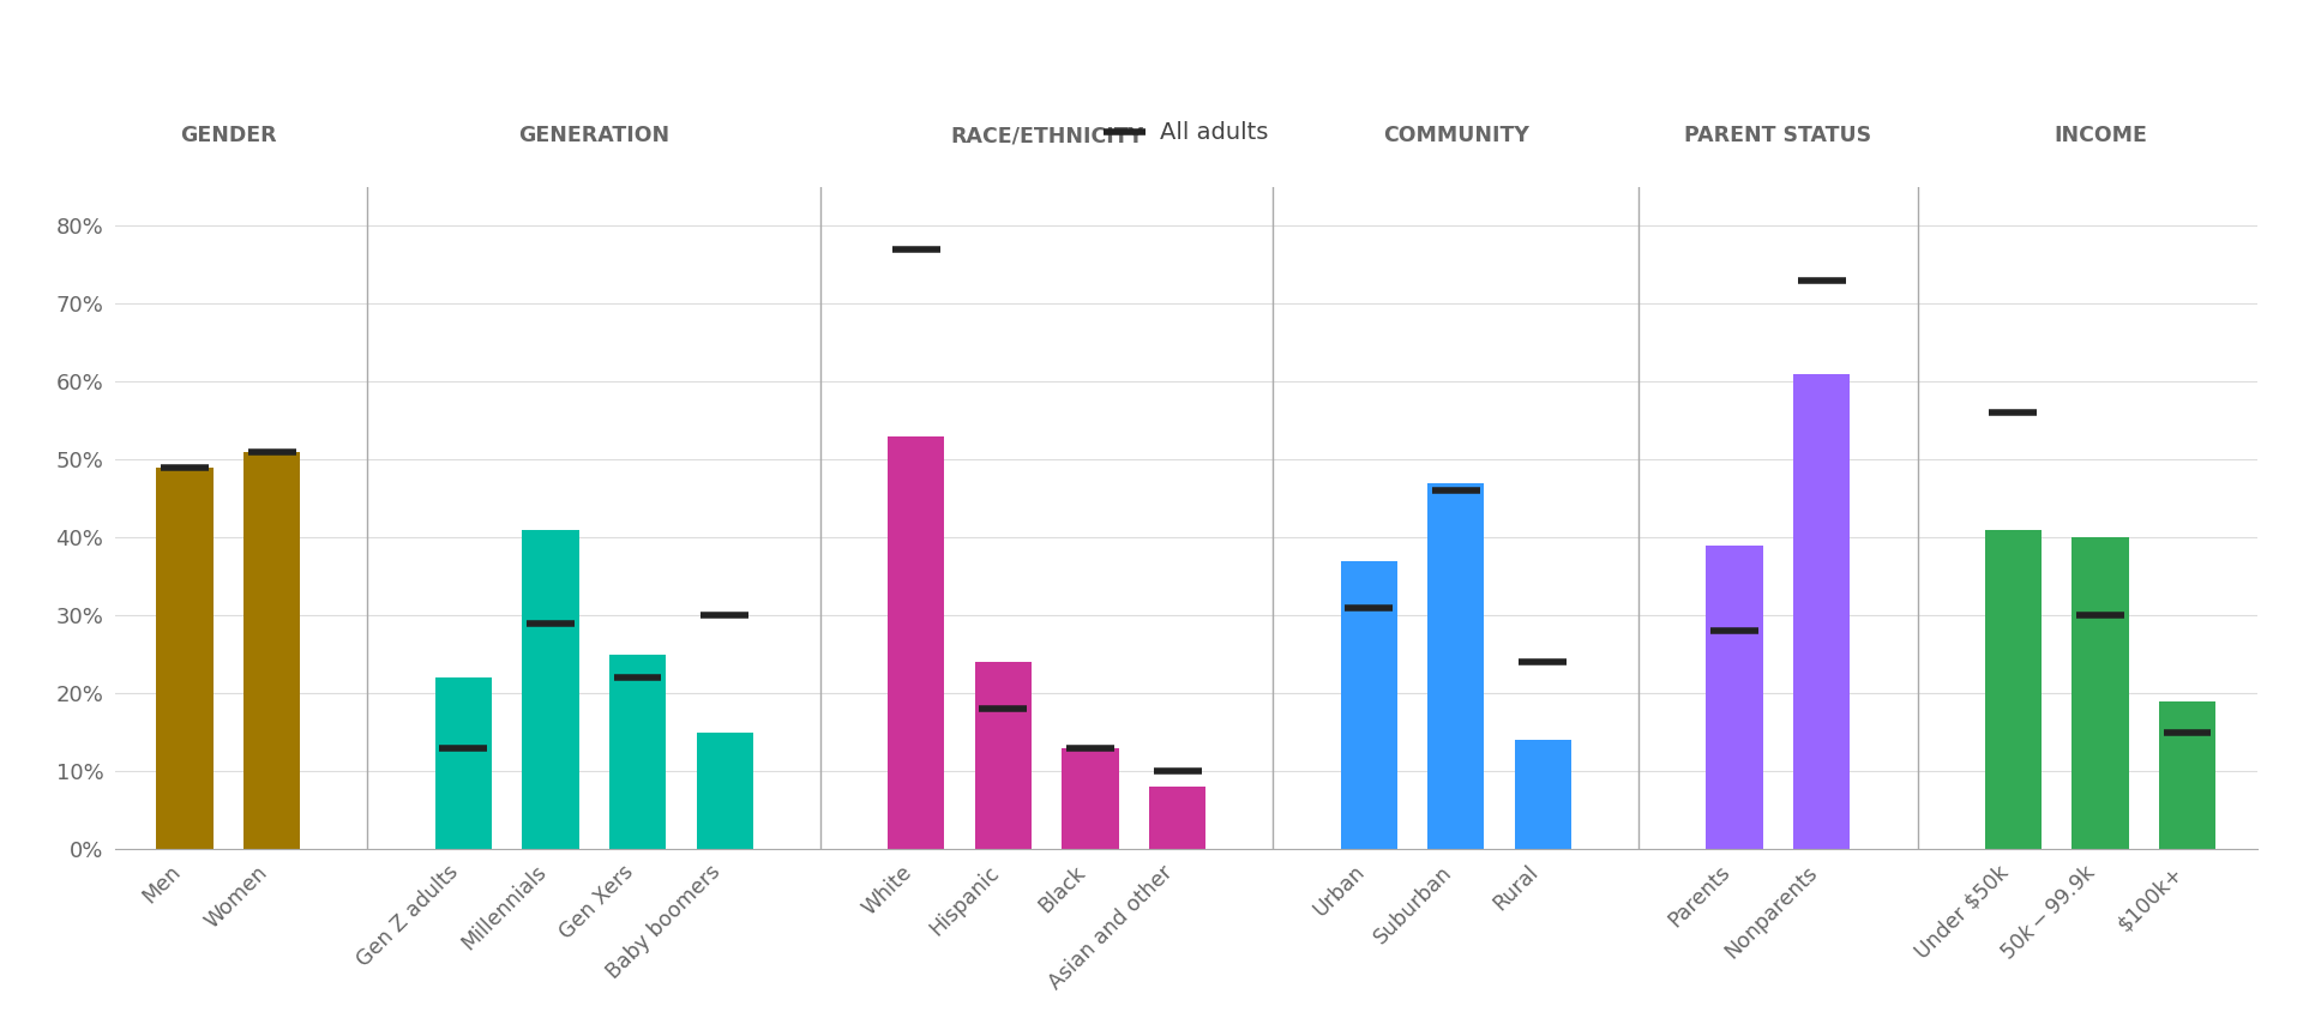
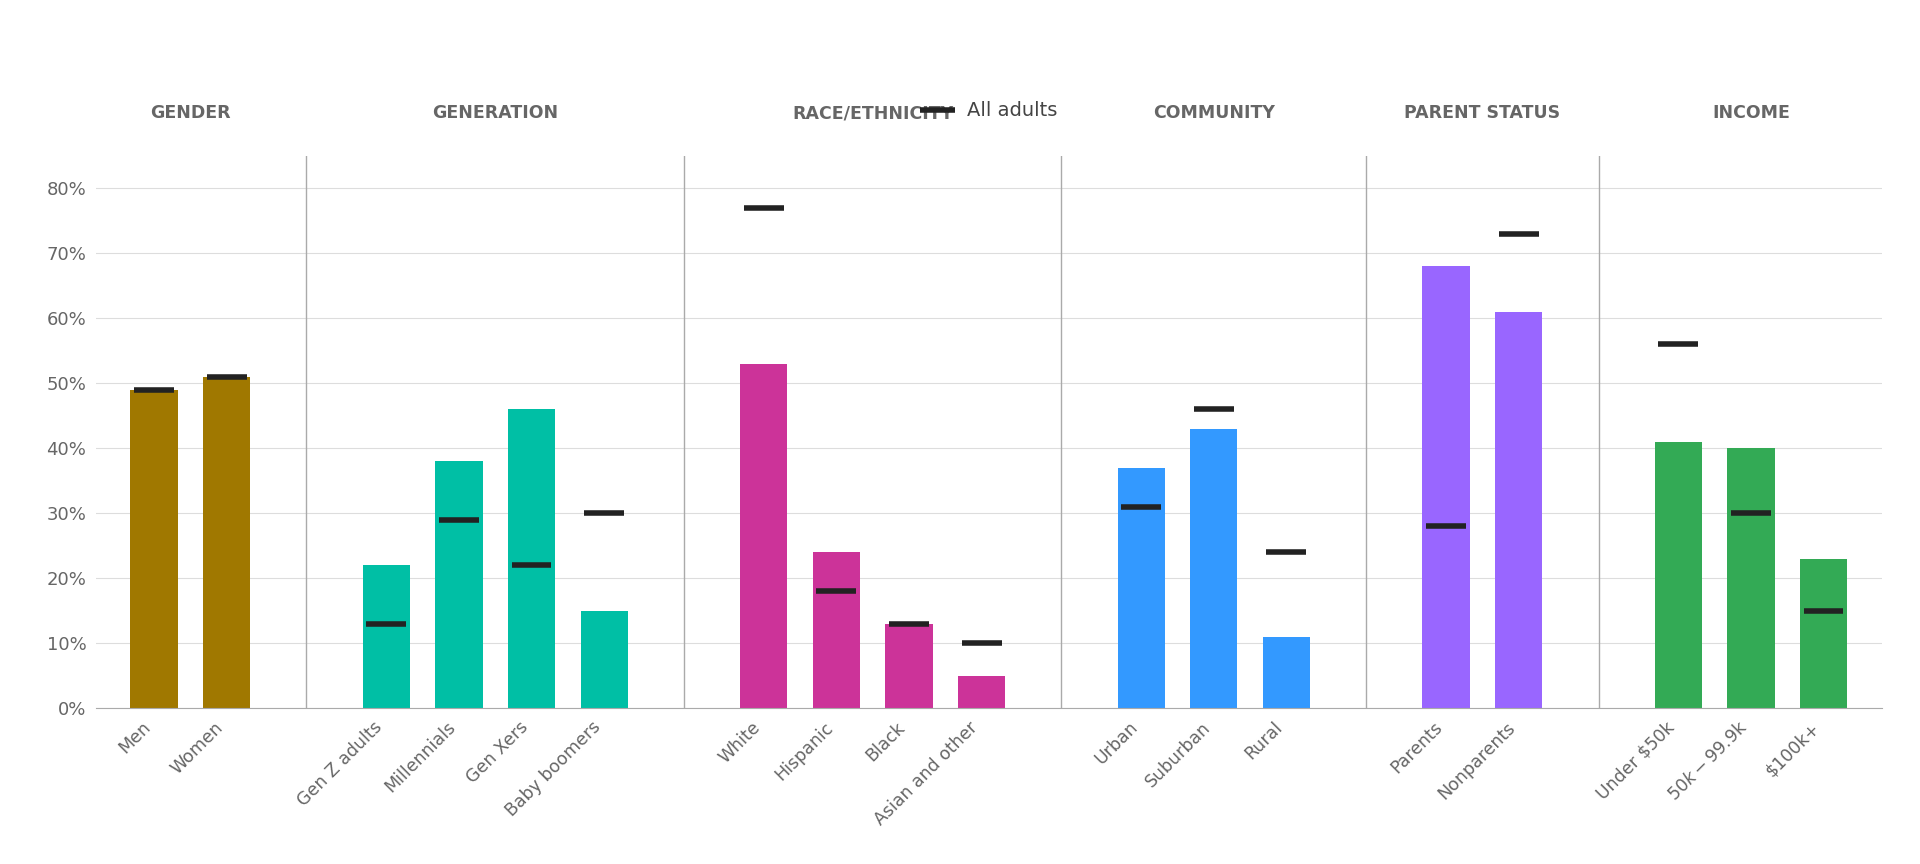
Millennials: 41% -> 38%
Gen Xers: 25% -> 46%
Asian and other: 8% -> 5%
Suburban: 47% -> 43%
Rural: 14% -> 11%
Parents: 39% -> 68%
$100k+: 19% -> 23%
